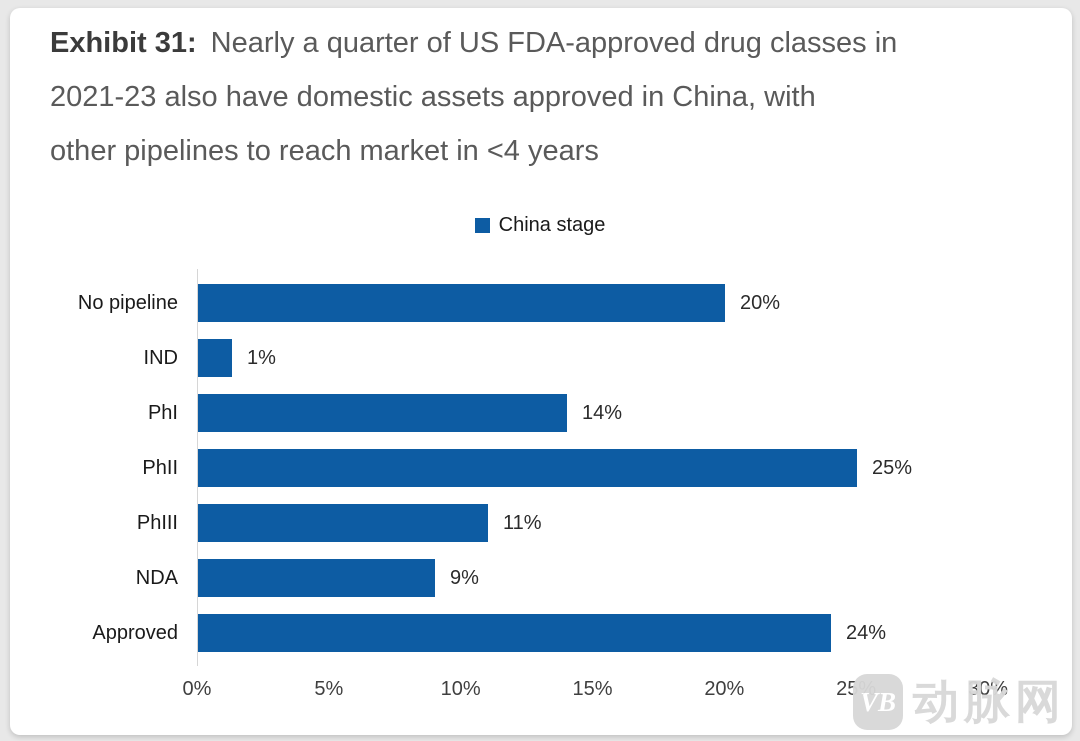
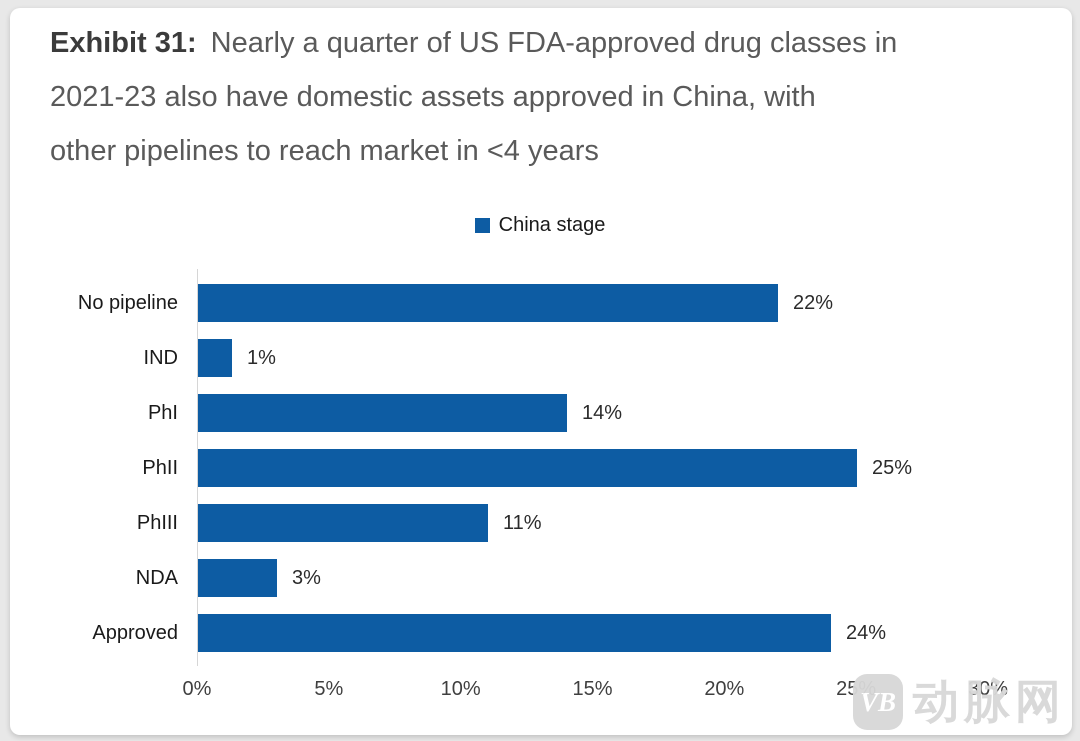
No pipeline: 20% -> 22%
NDA: 9% -> 3%
